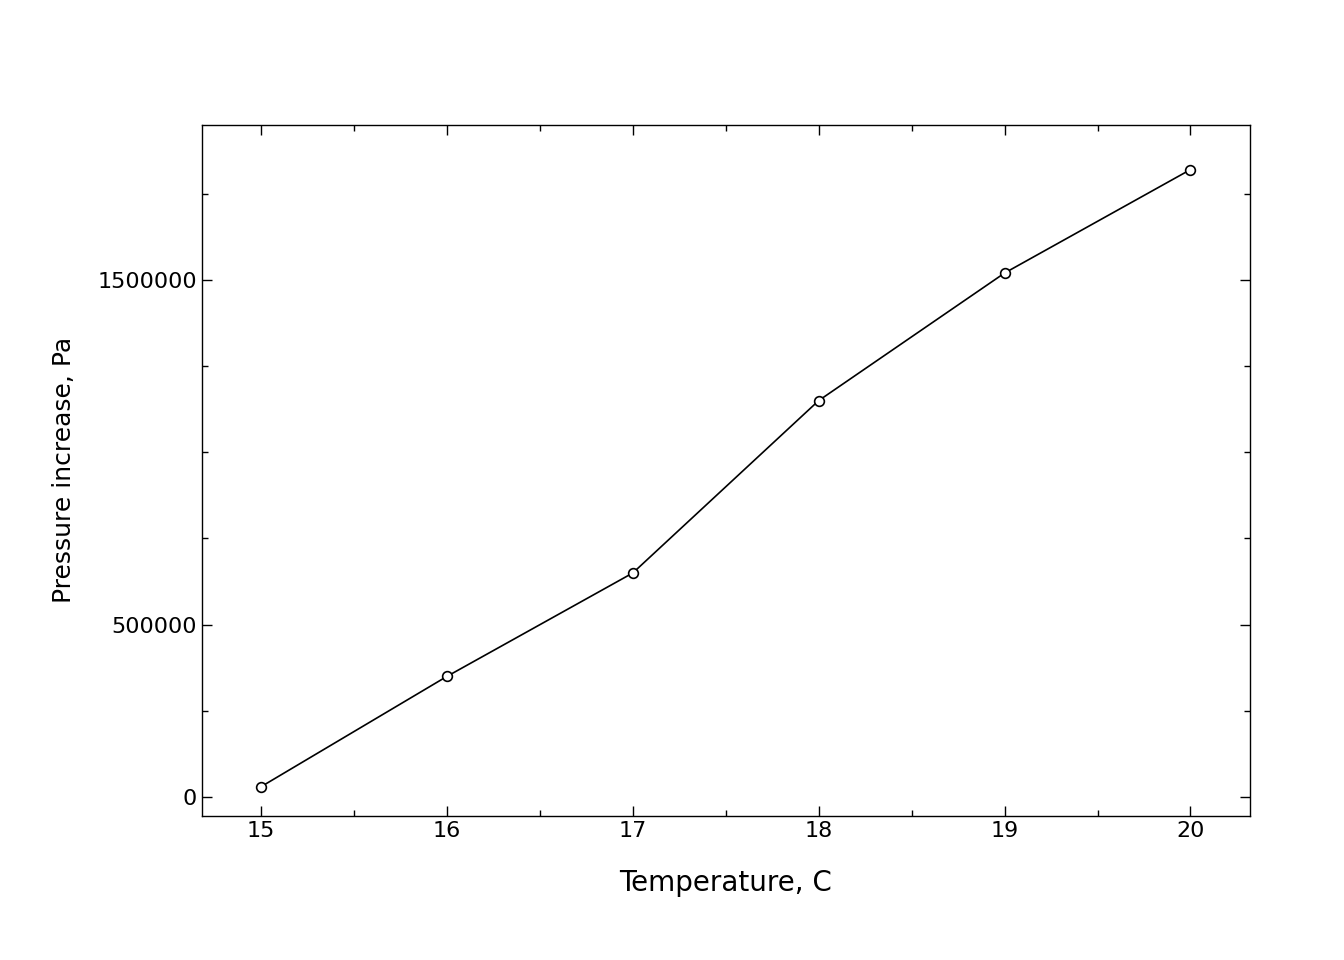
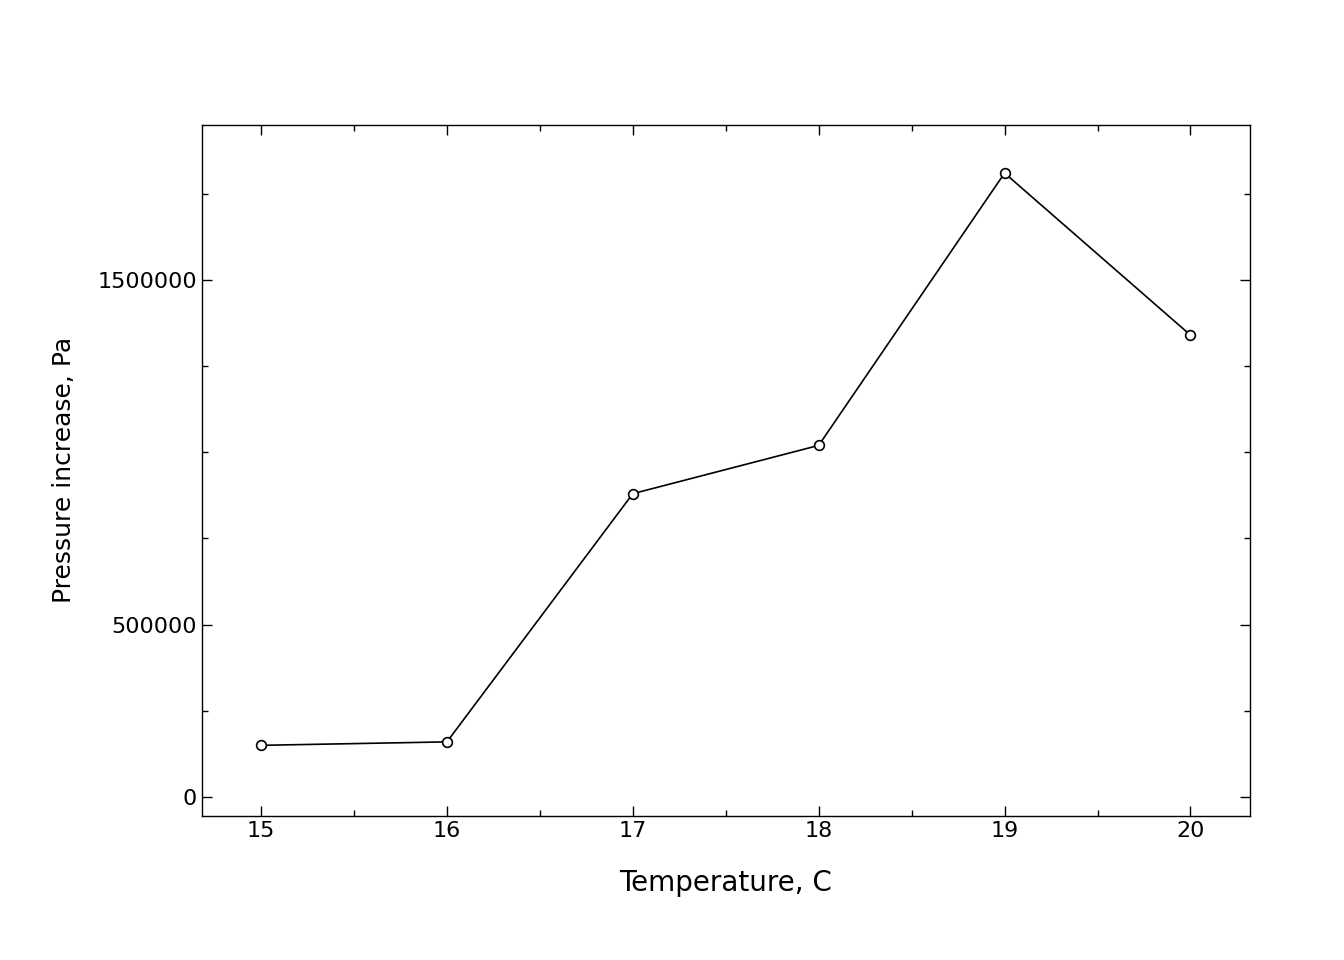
15: 30000 -> 150000
16: 350000 -> 160000
17: 650000 -> 880000
18: 1150000 -> 1020000
19: 1520000 -> 1810000
20: 1820000 -> 1340000
